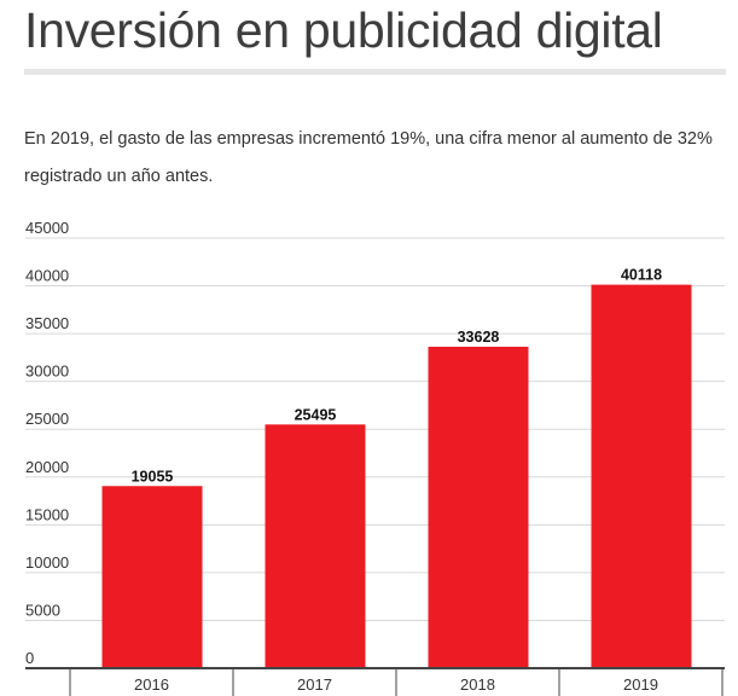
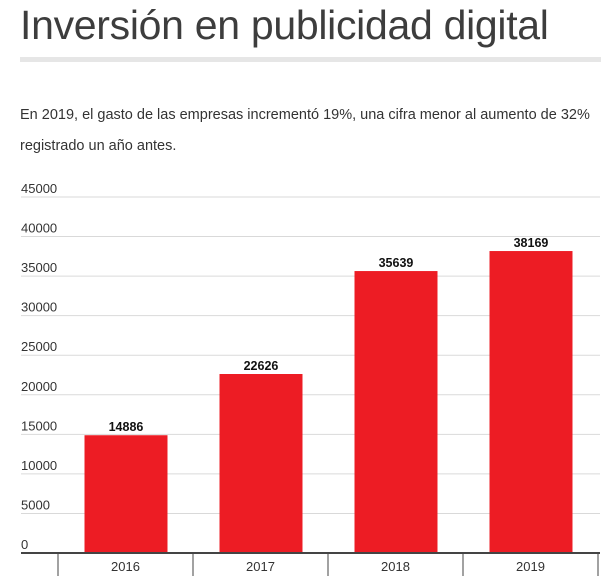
2016: 19055 -> 14886
2017: 25495 -> 22626
2018: 33628 -> 35639
2019: 40118 -> 38169
